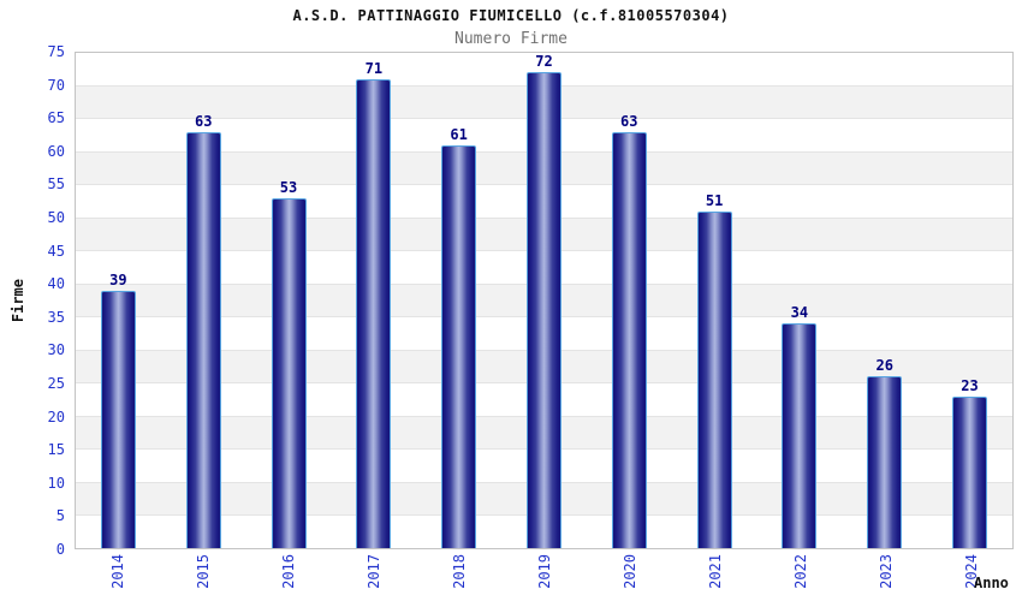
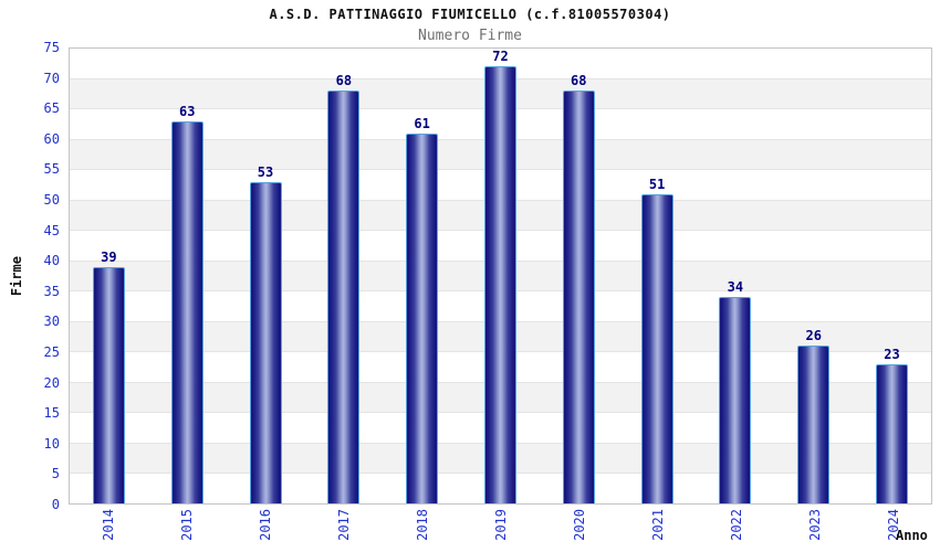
2017: 71 -> 68
2020: 63 -> 68
